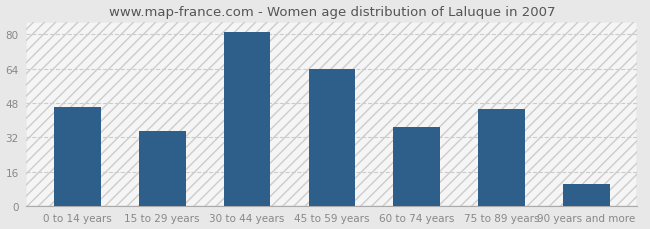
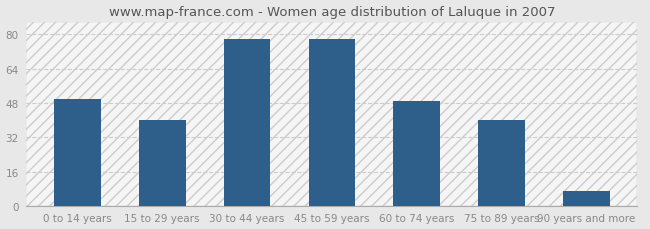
0 to 14 years: 46 -> 50
15 to 29 years: 35 -> 40
30 to 44 years: 81 -> 78
45 to 59 years: 64 -> 78
60 to 74 years: 37 -> 49
75 to 89 years: 45 -> 40
90 years and more: 10 -> 7
